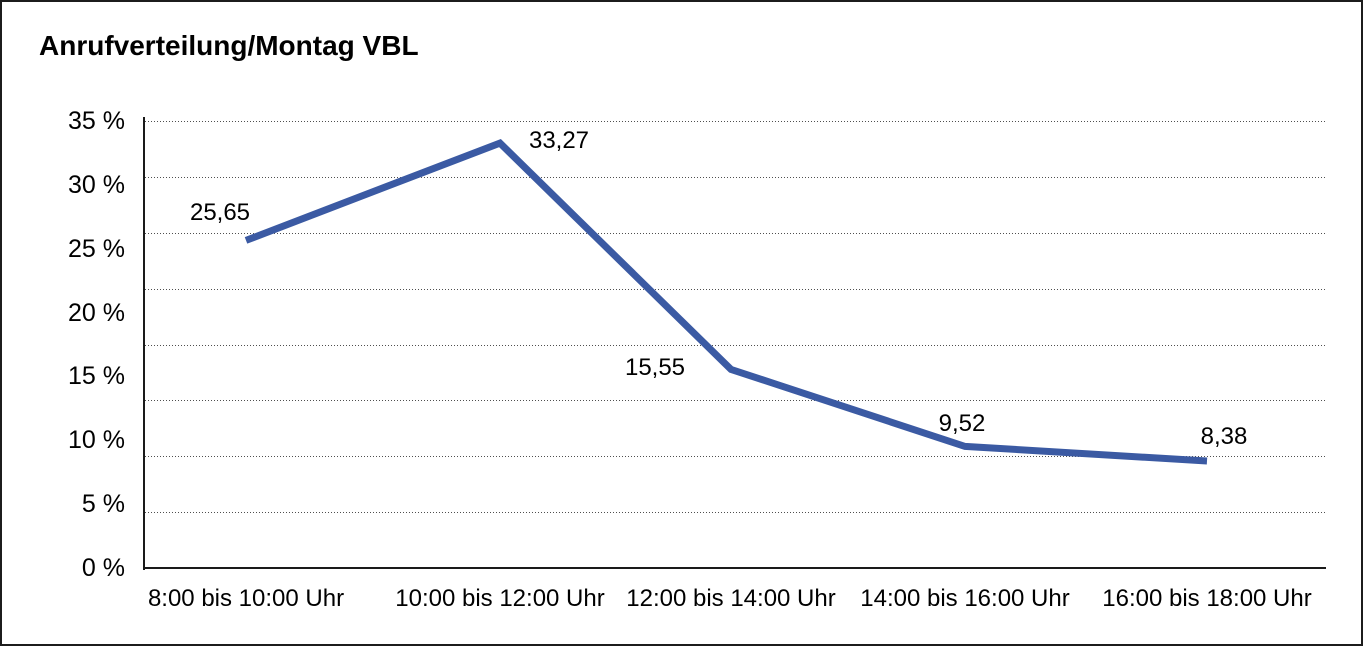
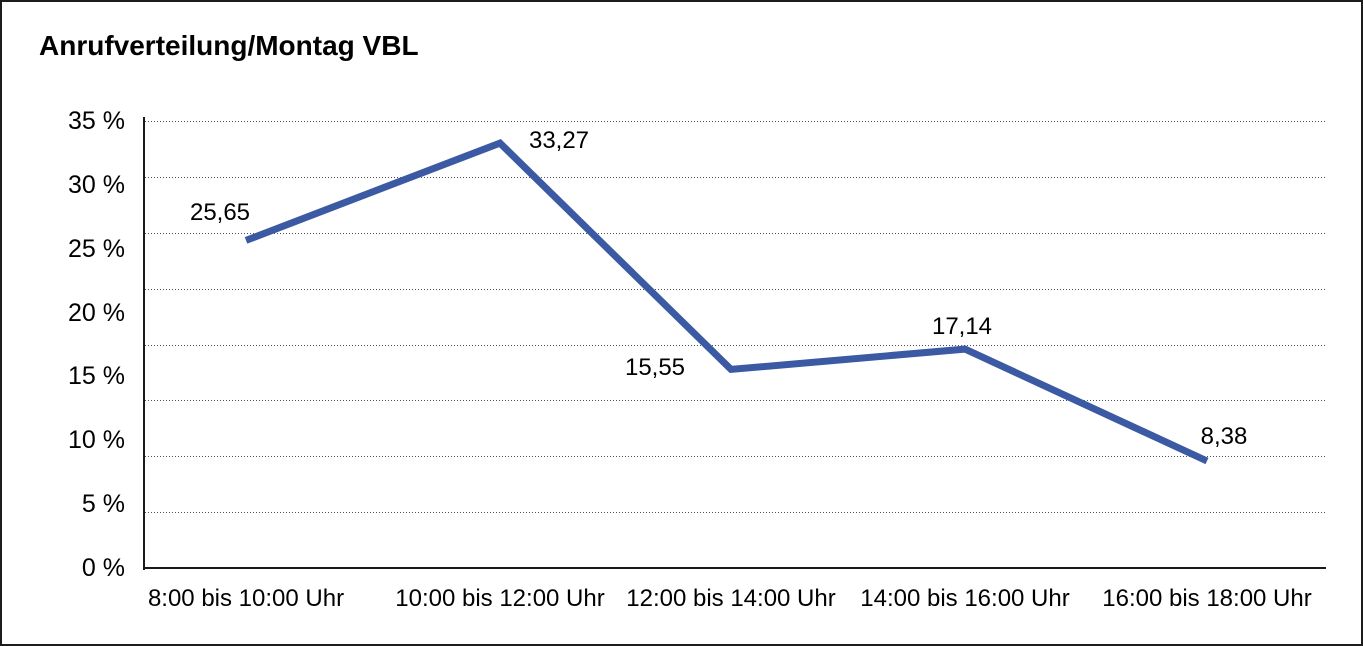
14:00 bis 16:00 Uhr: 9,52 -> 17,14
